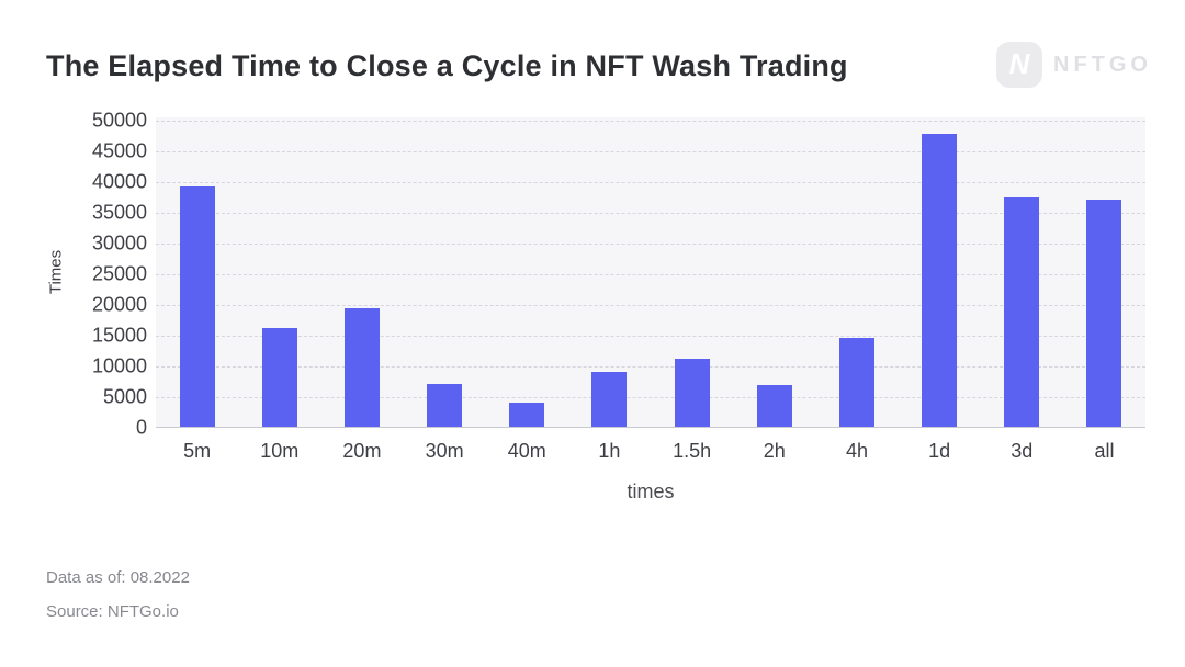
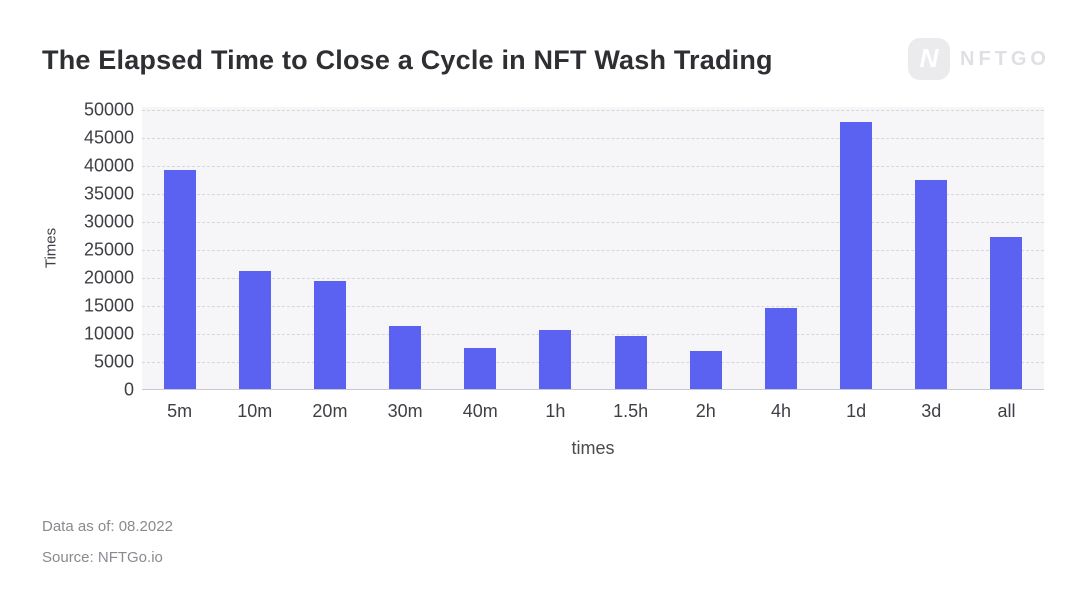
10m: 16000 -> 21000
30m: 7000 -> 11000
40m: 4000 -> 7000
1h: 9000 -> 10000
1.5h: 11000 -> 9000
all: 37000 -> 27000
